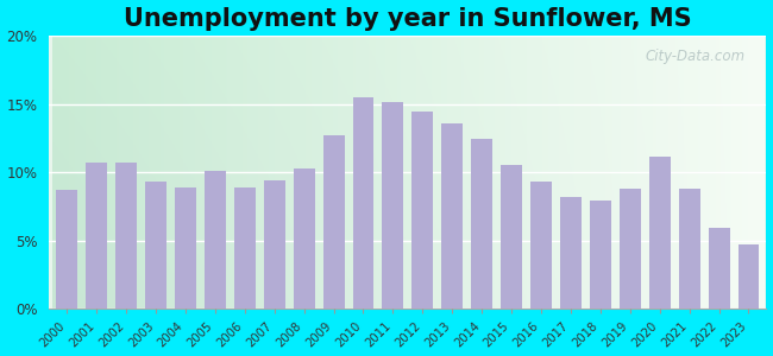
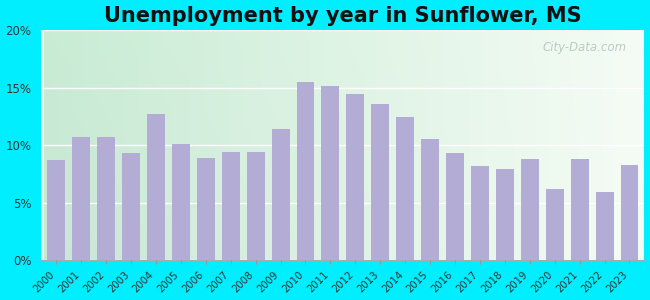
2004: 8.9% -> 12.7%
2008: 10.3% -> 9.4%
2009: 12.7% -> 11.4%
2020: 11.1% -> 6.2%
2023: 4.7% -> 8.3%
